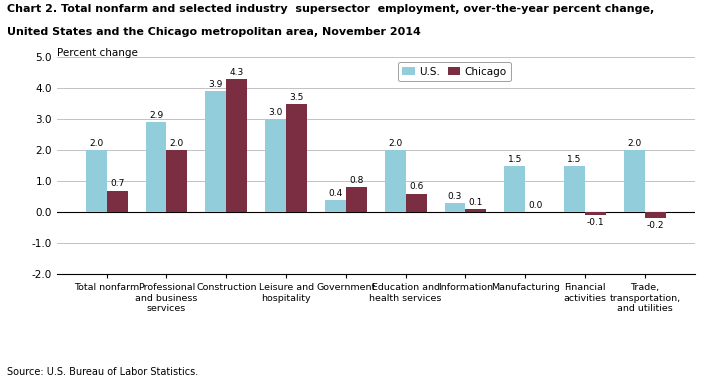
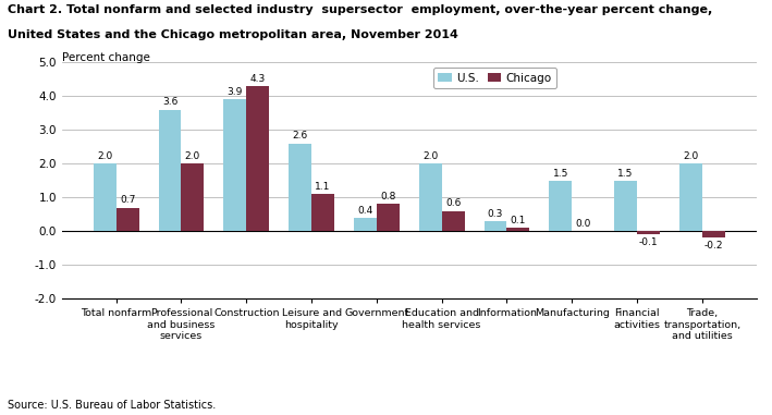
U.S./Professional and business services: 2.9 -> 3.6
U.S./Leisure and hospitality: 3.0 -> 2.6
Chicago/Leisure and hospitality: 3.5 -> 1.1
